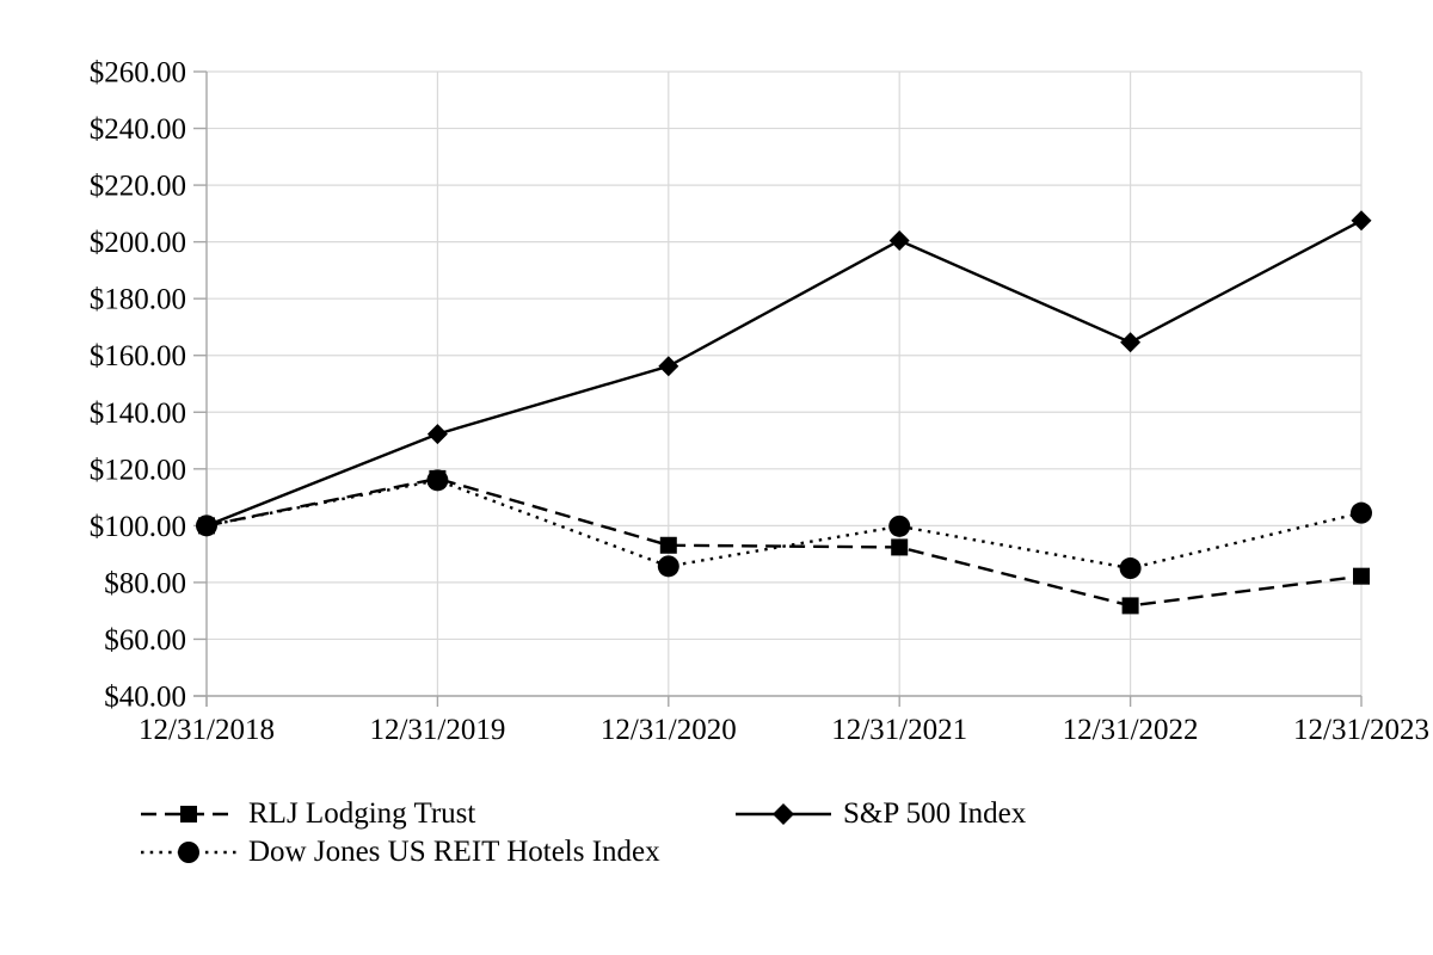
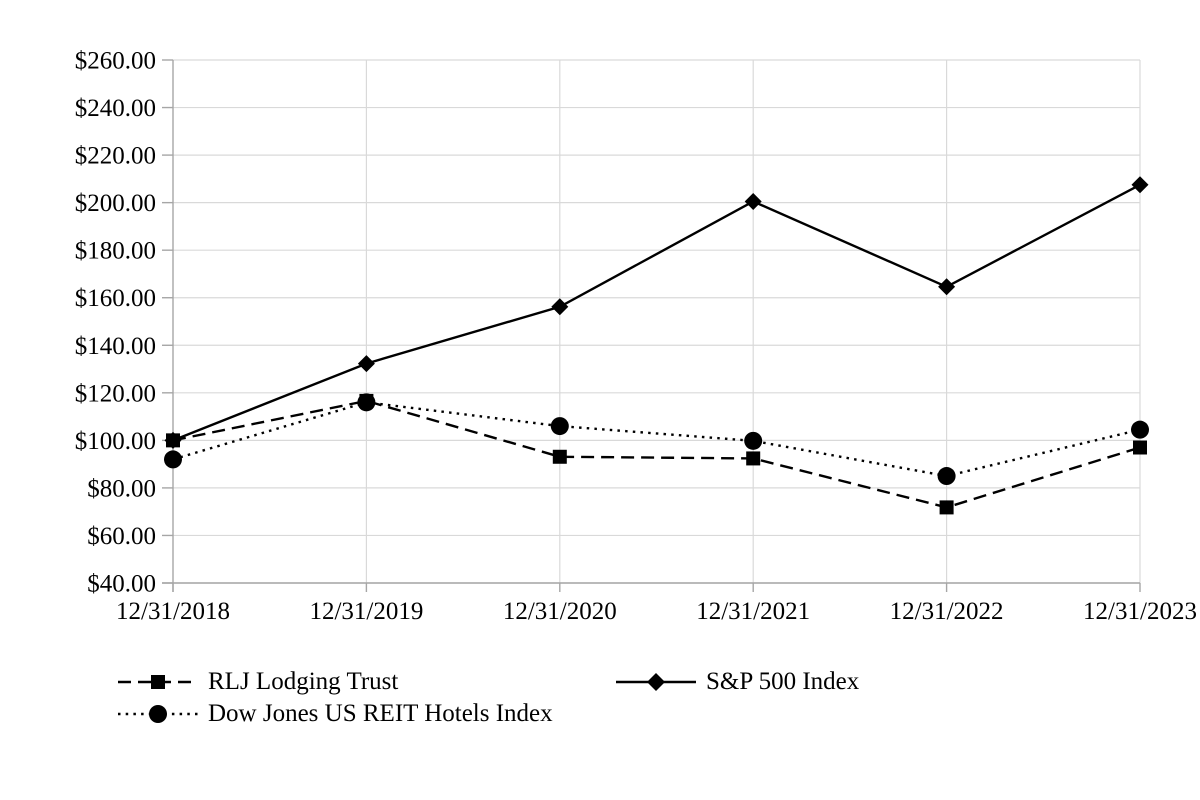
Dow Jones US REIT Hotels Index/12/31/2018: $100 -> $92
Dow Jones US REIT Hotels Index/12/31/2020: $86 -> $106
RLJ Lodging Trust/12/31/2023: $82 -> $97
